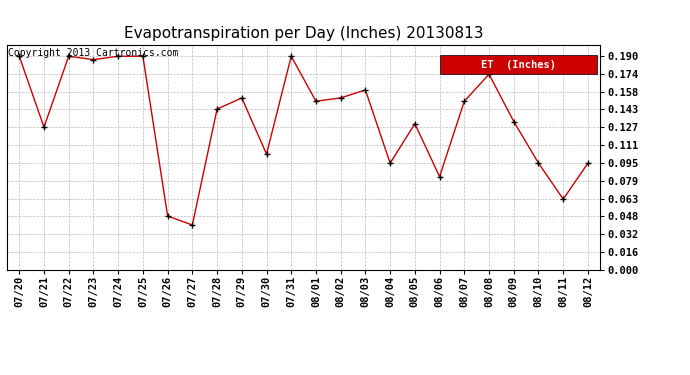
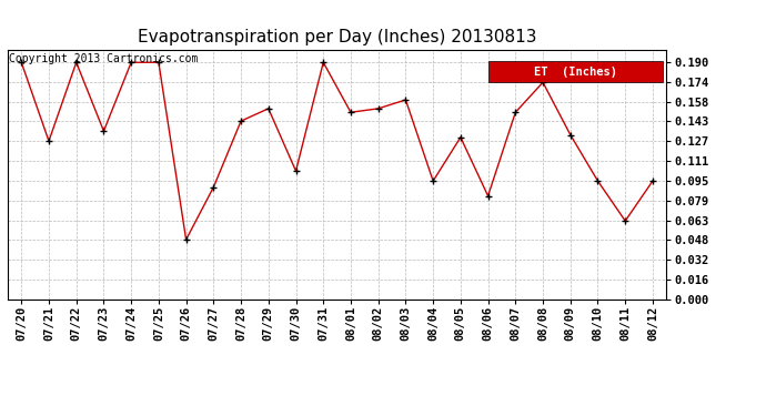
07/23: 0.187 -> 0.135
07/27: 0.040 -> 0.090
